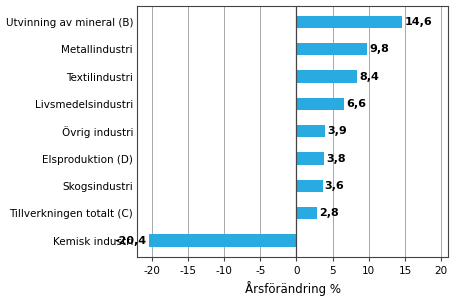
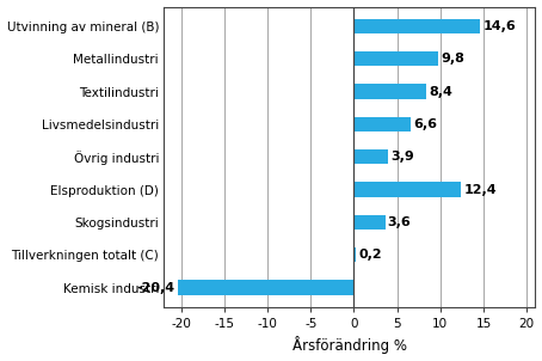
Elsproduktion (D): 3,8 -> 12,4
Tillverkningen totalt (C): 2,8 -> 0,2
